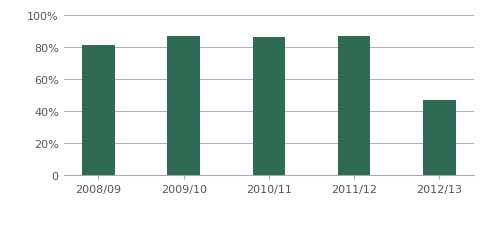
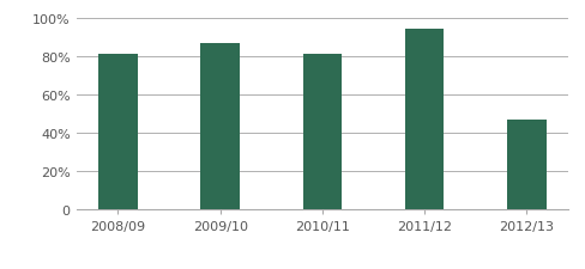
2010/11: 86% -> 81%
2011/12: 87% -> 94%
